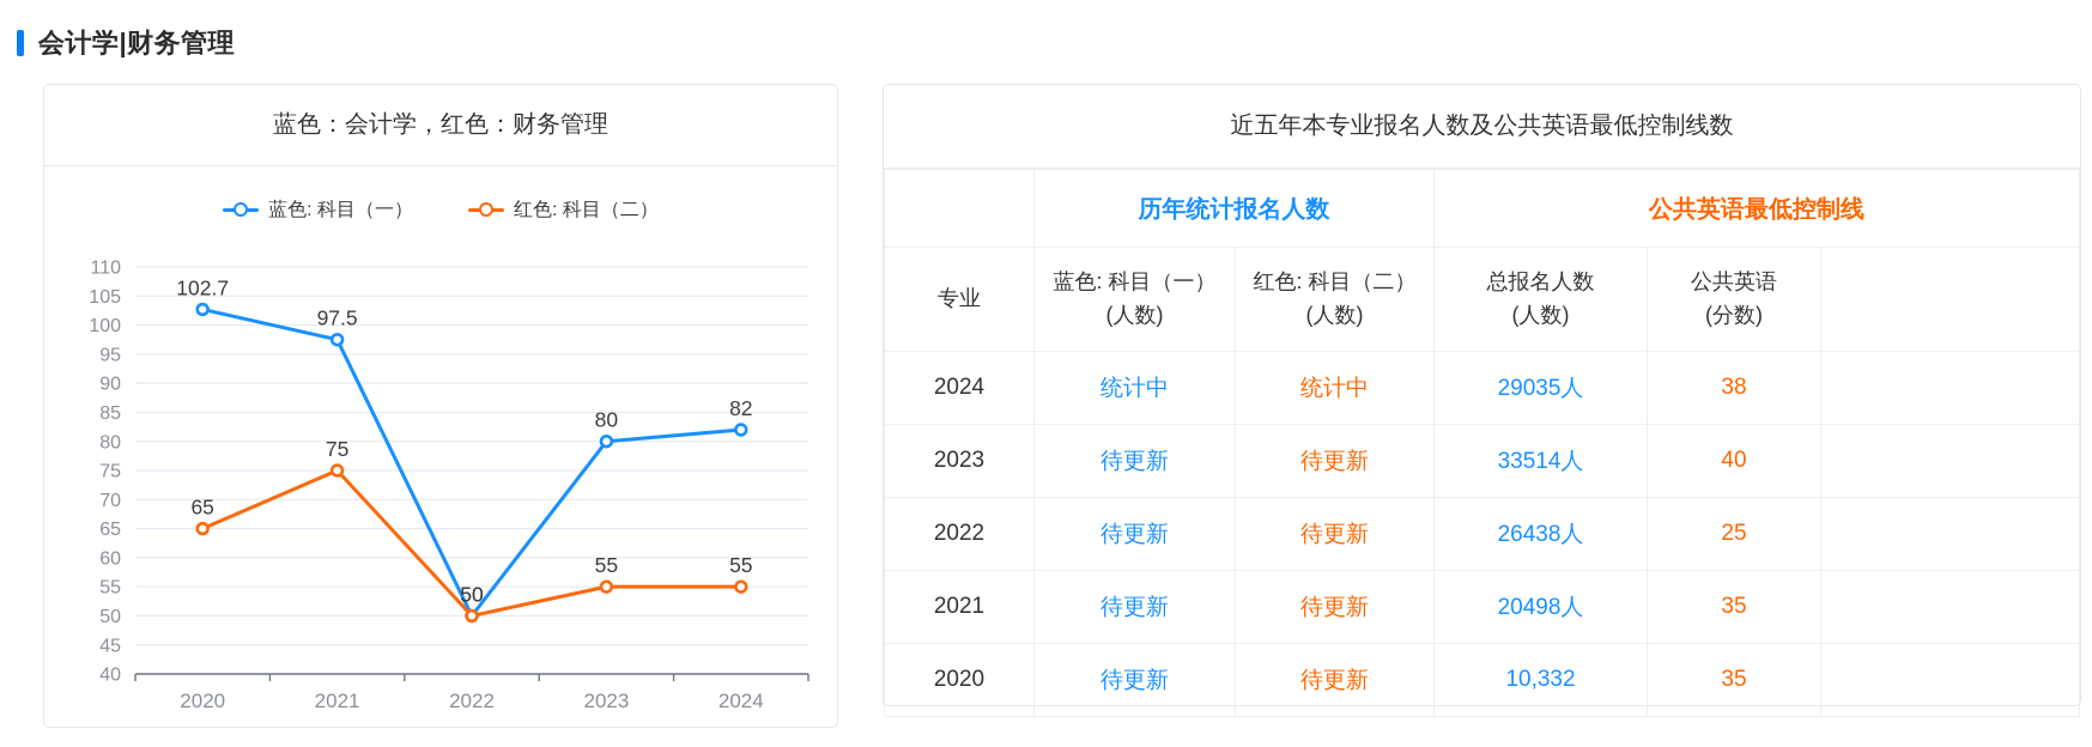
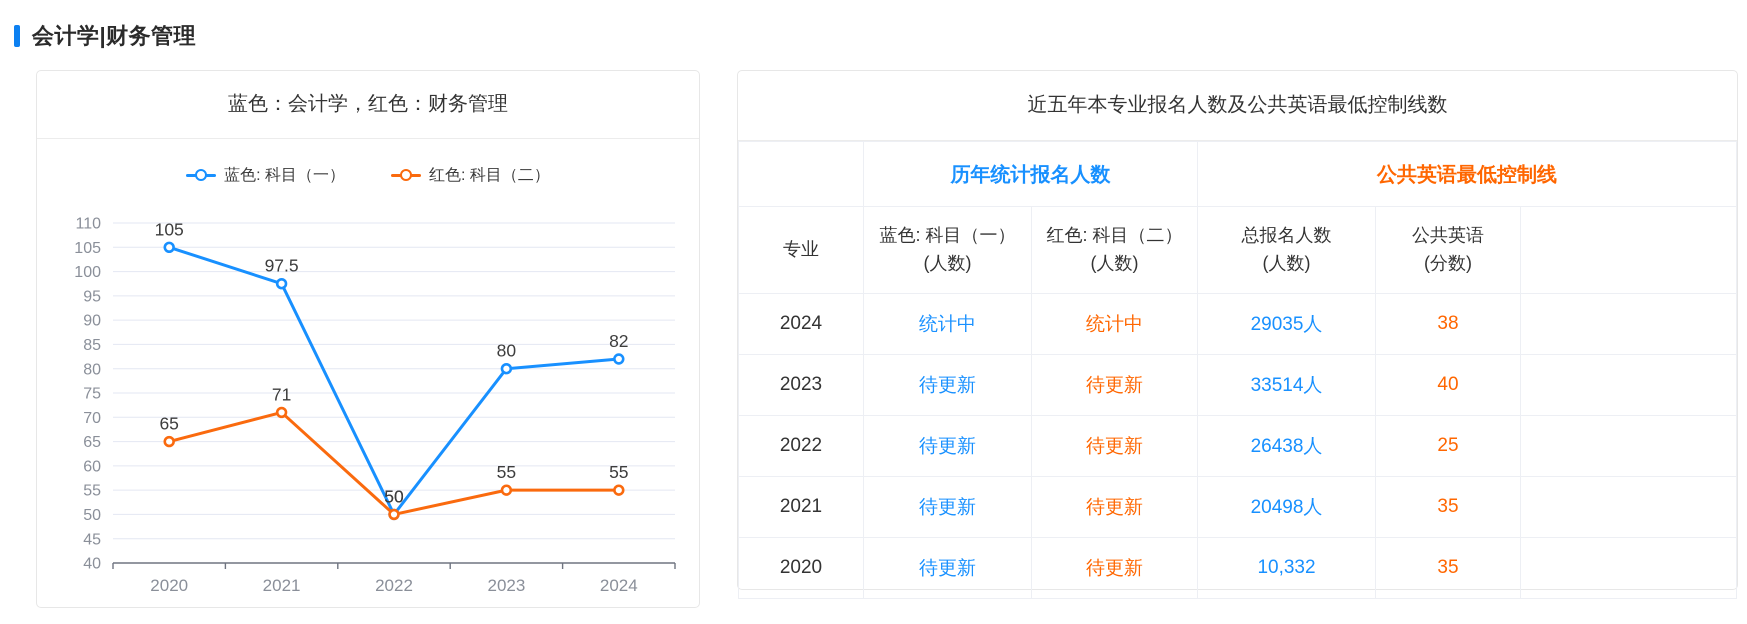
蓝色: 科目（一）/2020: 102.7 -> 105
红色: 科目（二）/2021: 75 -> 71
